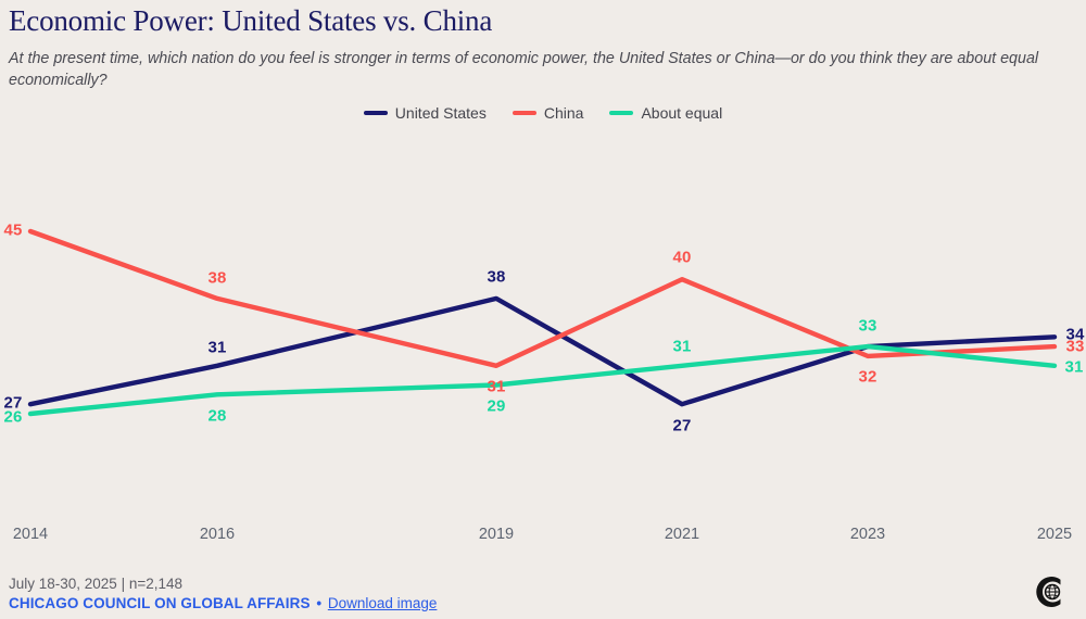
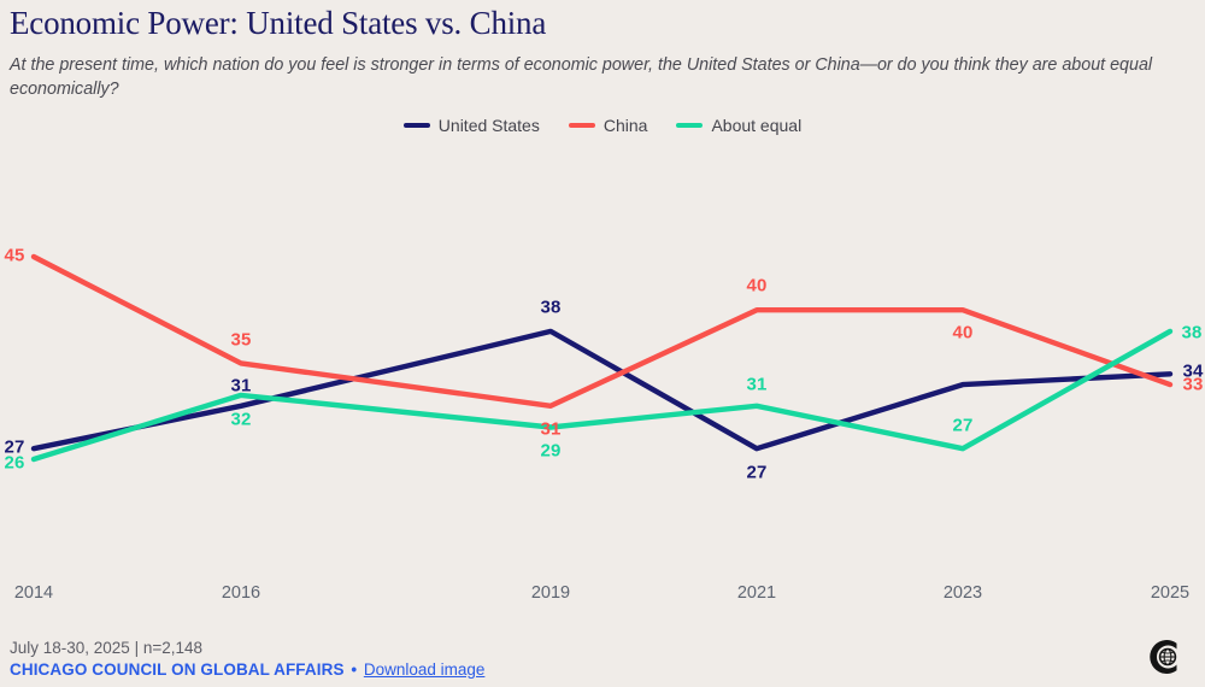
China/2016: 38 -> 35
About equal/2016: 28 -> 32
China/2023: 32 -> 40
About equal/2023: 33 -> 27
About equal/2025: 31 -> 38
